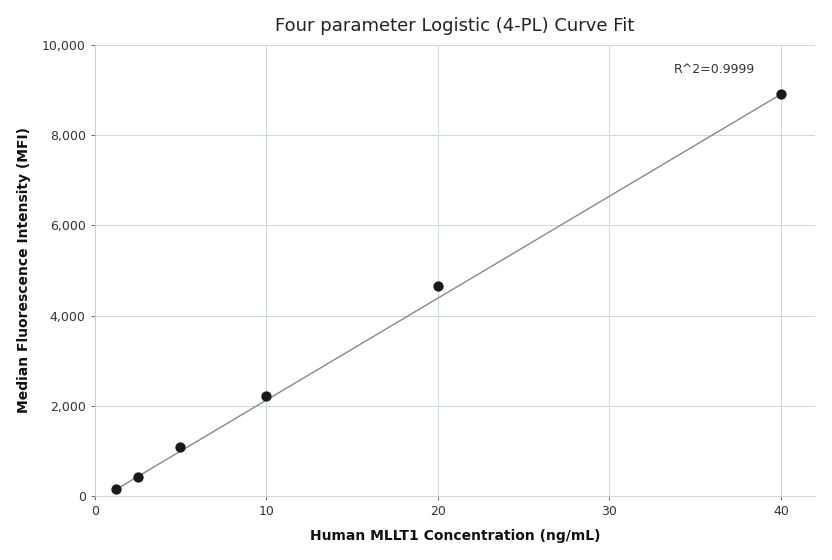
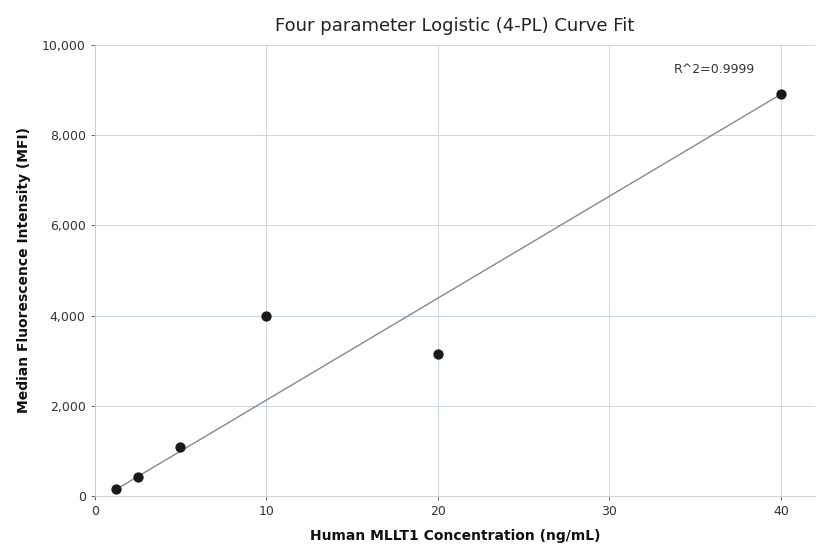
10: 2,220 -> 4,000
20: 4,650 -> 3,150
